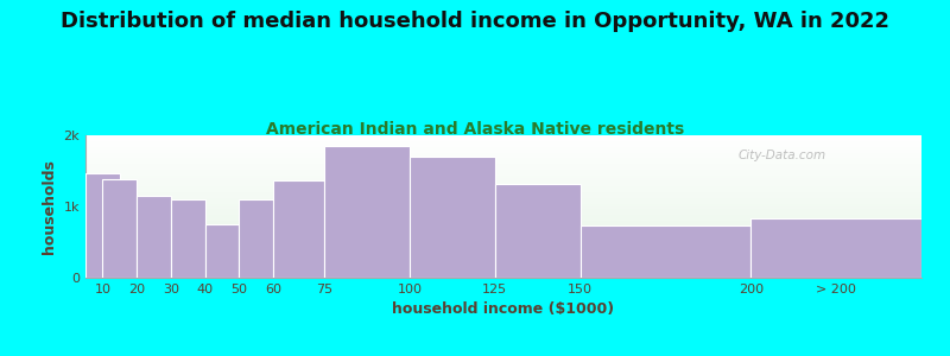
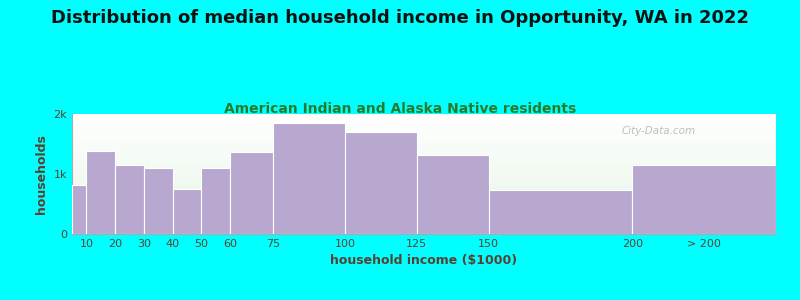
10: 1.46k -> 0.82k
> 200: 0.84k -> 1.15k
